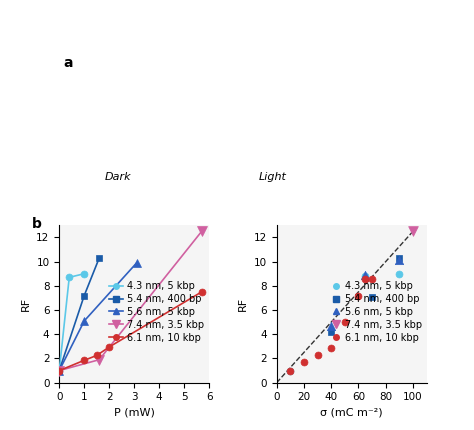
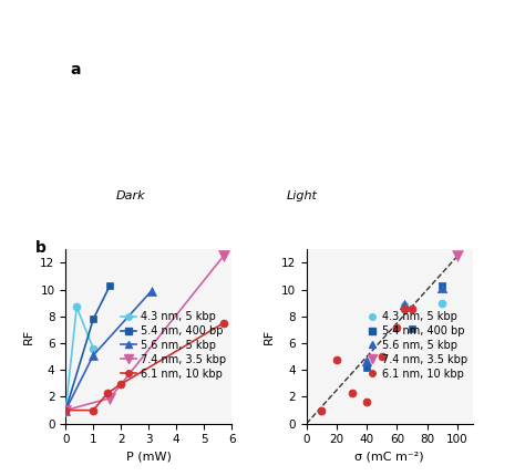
4.3 nm, 5 kbp/1: 9.0 -> 5.6
5.4 nm, 400 bp/1: 7.2 -> 7.8
6.1 nm, 10 kbp/1: 1.9 -> 1.0
6.1 nm, 10 kbp/20: 1.7 -> 4.8
6.1 nm, 10 kbp/40: 2.9 -> 1.6
